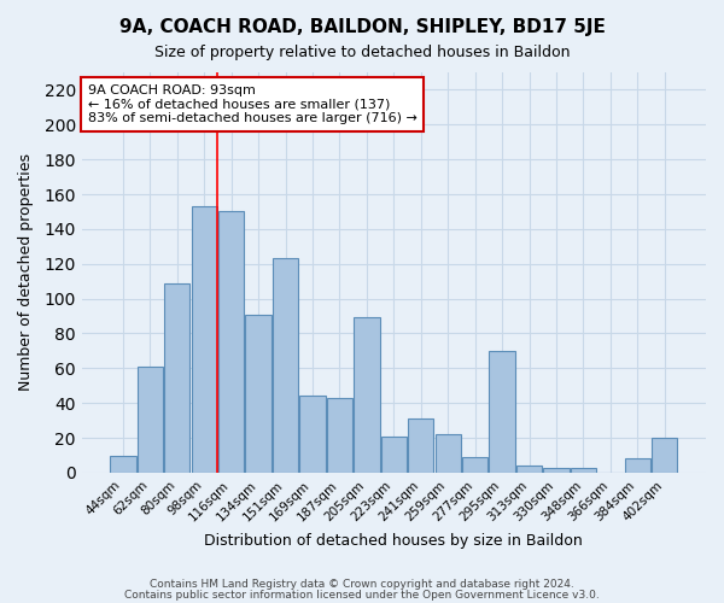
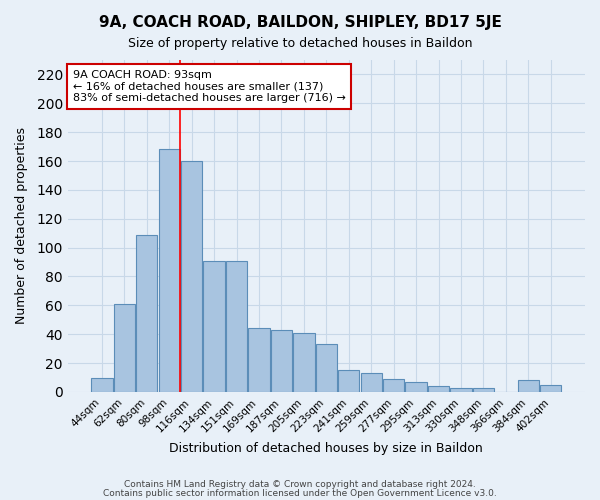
98sqm: 153 -> 168
116sqm: 150 -> 160
151sqm: 123 -> 91
205sqm: 89 -> 41
223sqm: 21 -> 33
241sqm: 31 -> 15
259sqm: 22 -> 13
295sqm: 70 -> 7
402sqm: 20 -> 5
